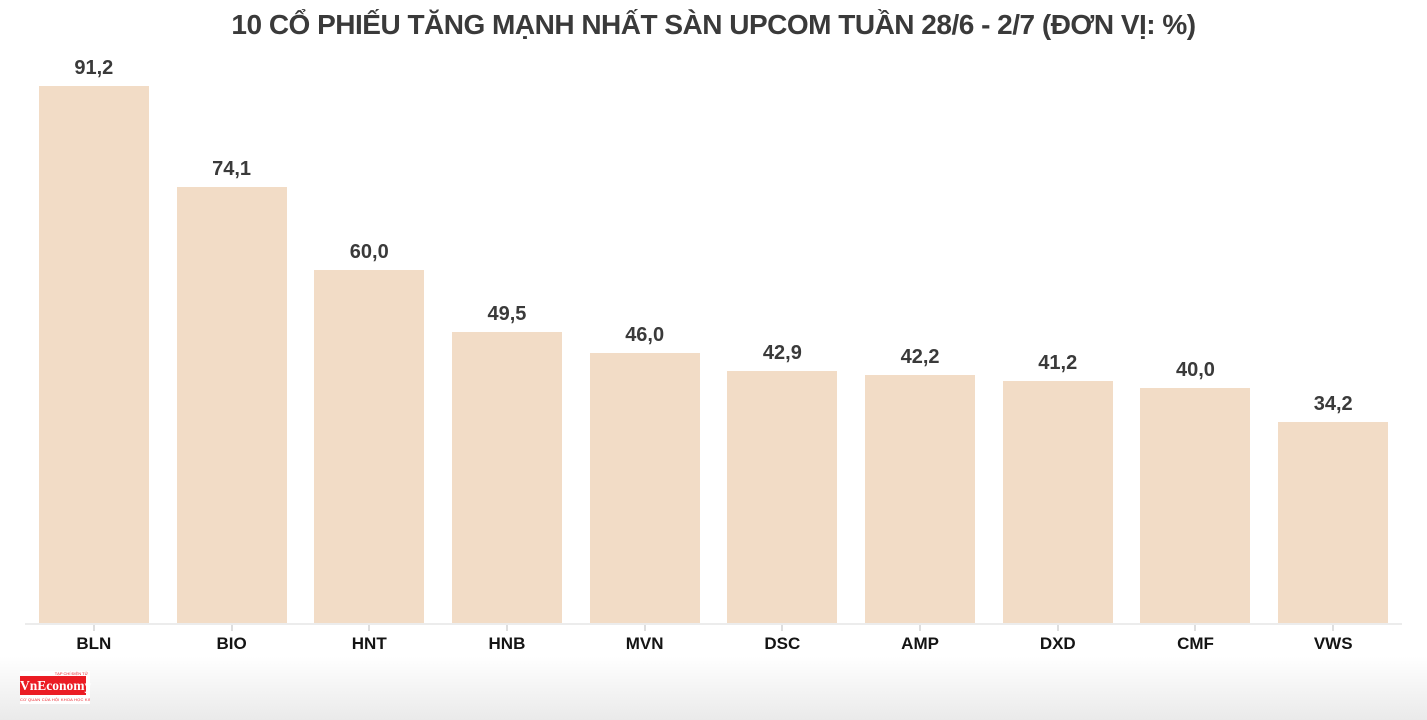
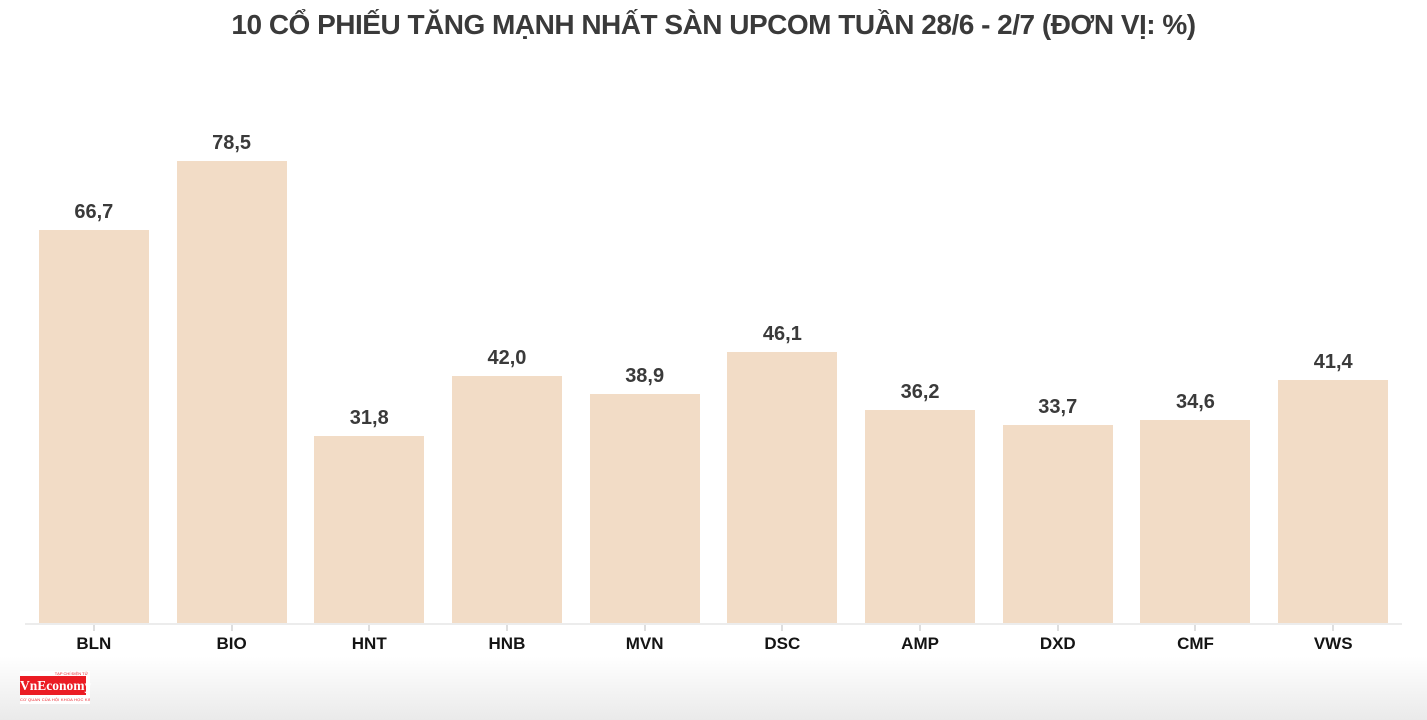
BLN: 91,2 -> 66,7
BIO: 74,1 -> 78,5
HNT: 60,0 -> 31,8
HNB: 49,5 -> 42,0
MVN: 46,0 -> 38,9
DSC: 42,9 -> 46,1
AMP: 42,2 -> 36,2
DXD: 41,2 -> 33,7
CMF: 40,0 -> 34,6
VWS: 34,2 -> 41,4
